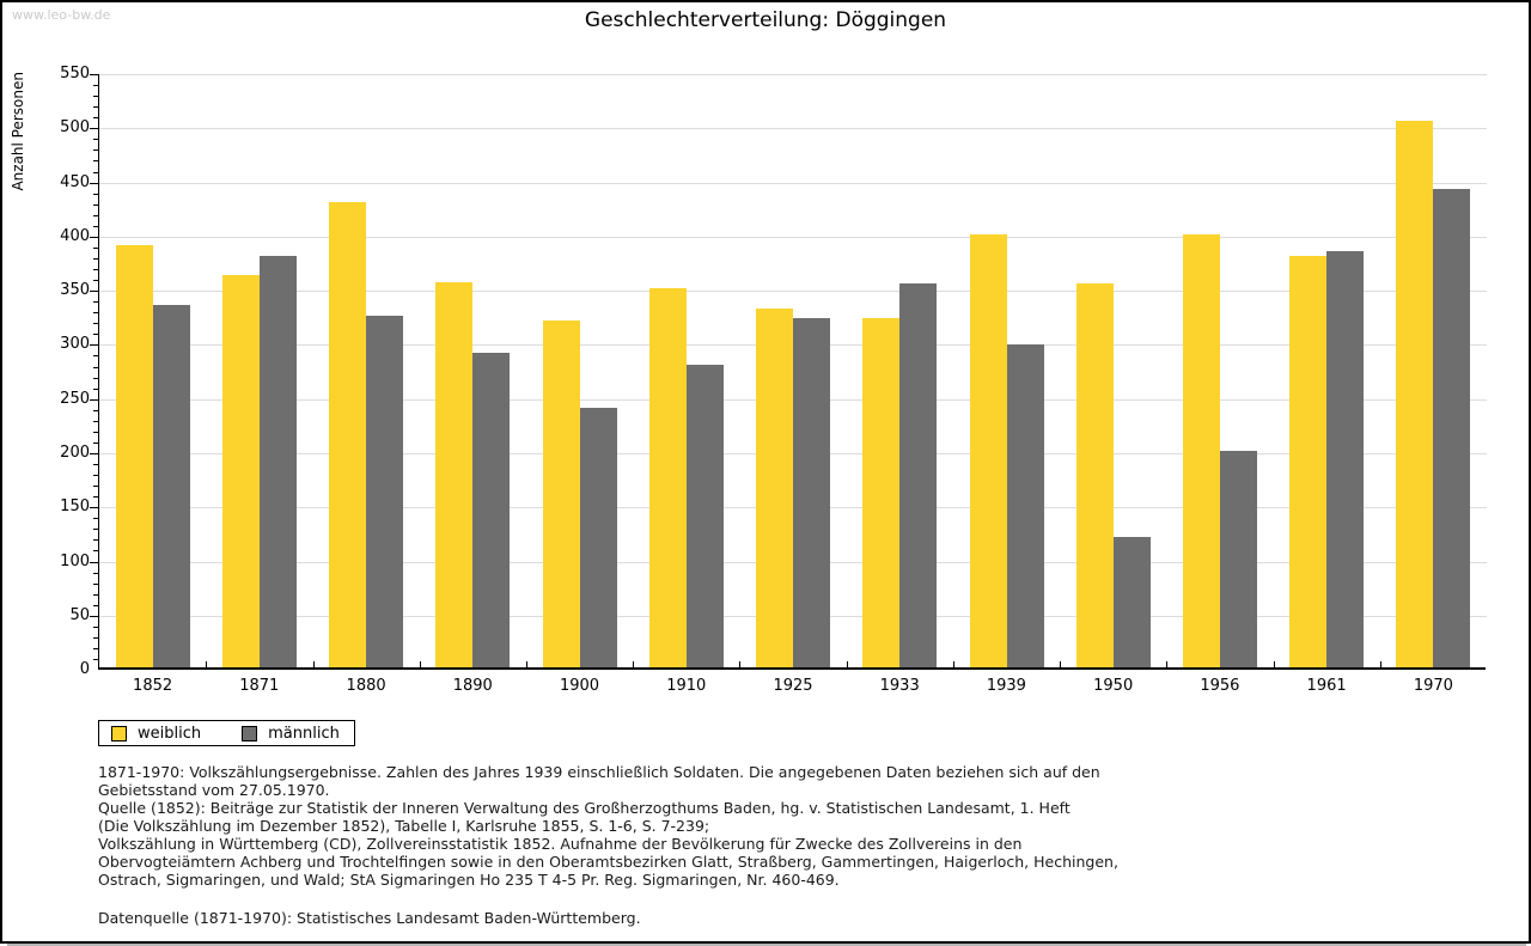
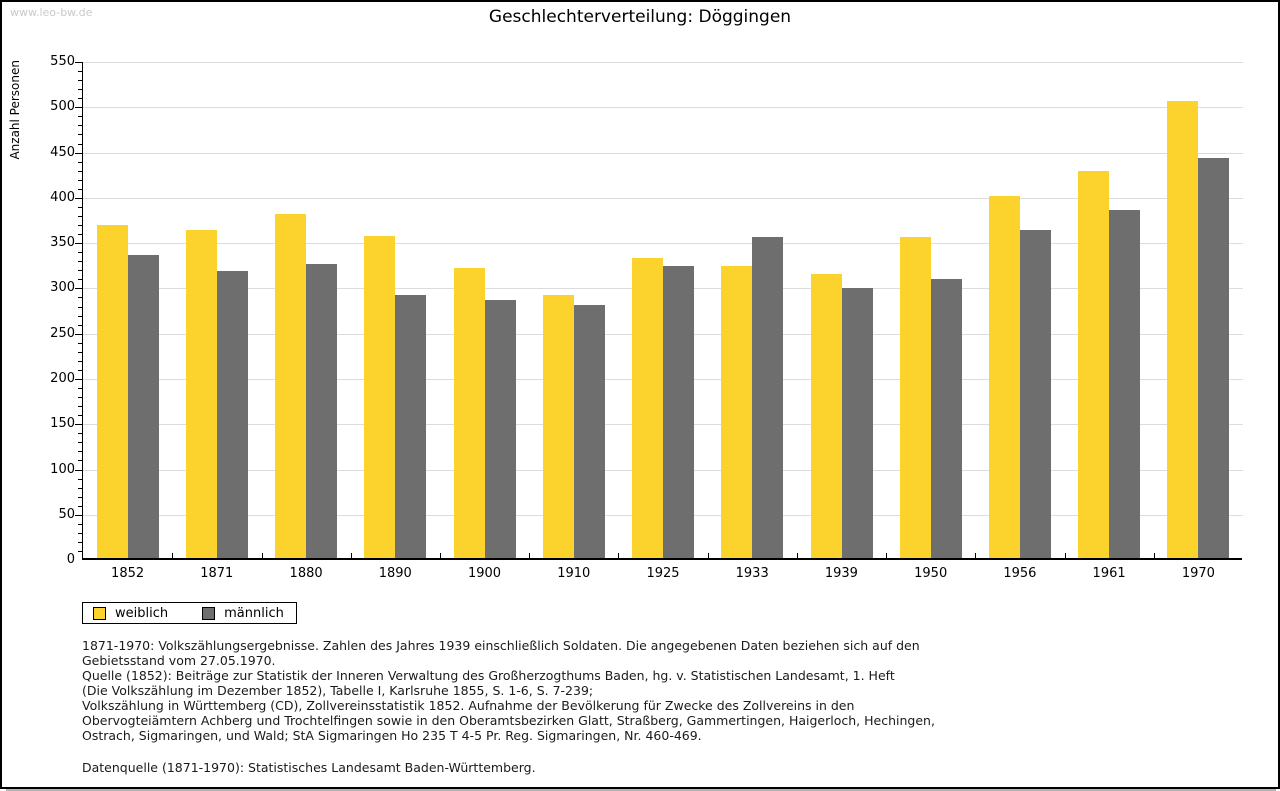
weiblich/1852: 390 -> 370
männlich/1871: 380 -> 320
weiblich/1880: 430 -> 380
männlich/1900: 240 -> 280
weiblich/1910: 350 -> 290
weiblich/1939: 400 -> 310
männlich/1950: 120 -> 310
männlich/1956: 200 -> 360
weiblich/1961: 380 -> 430
